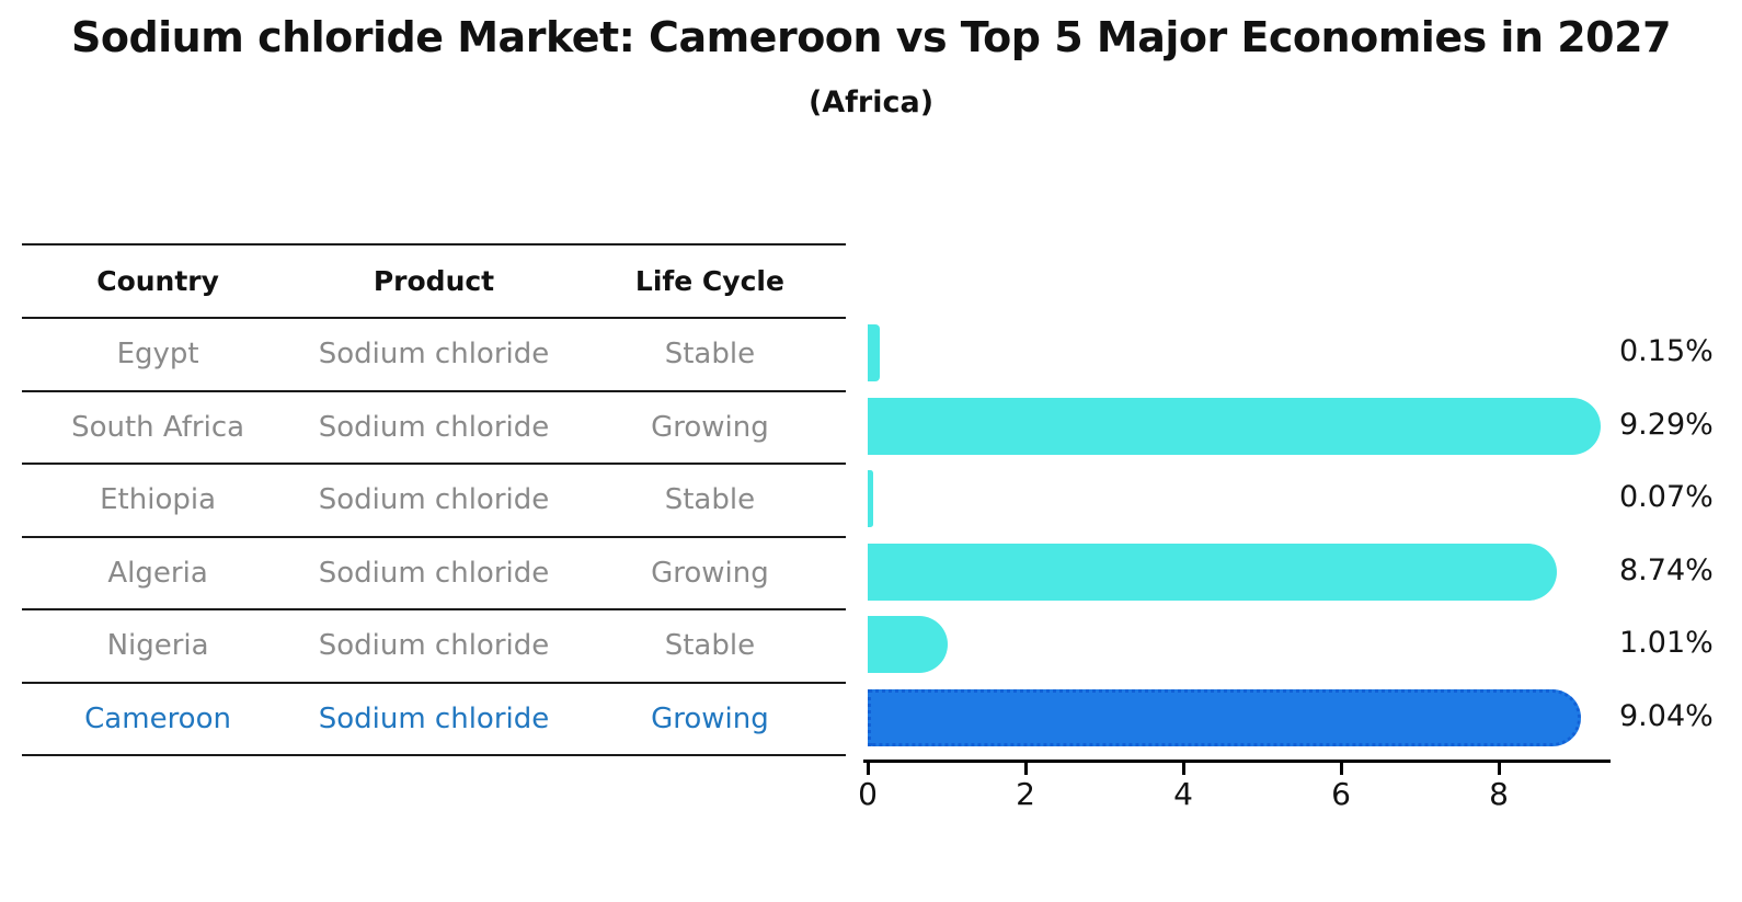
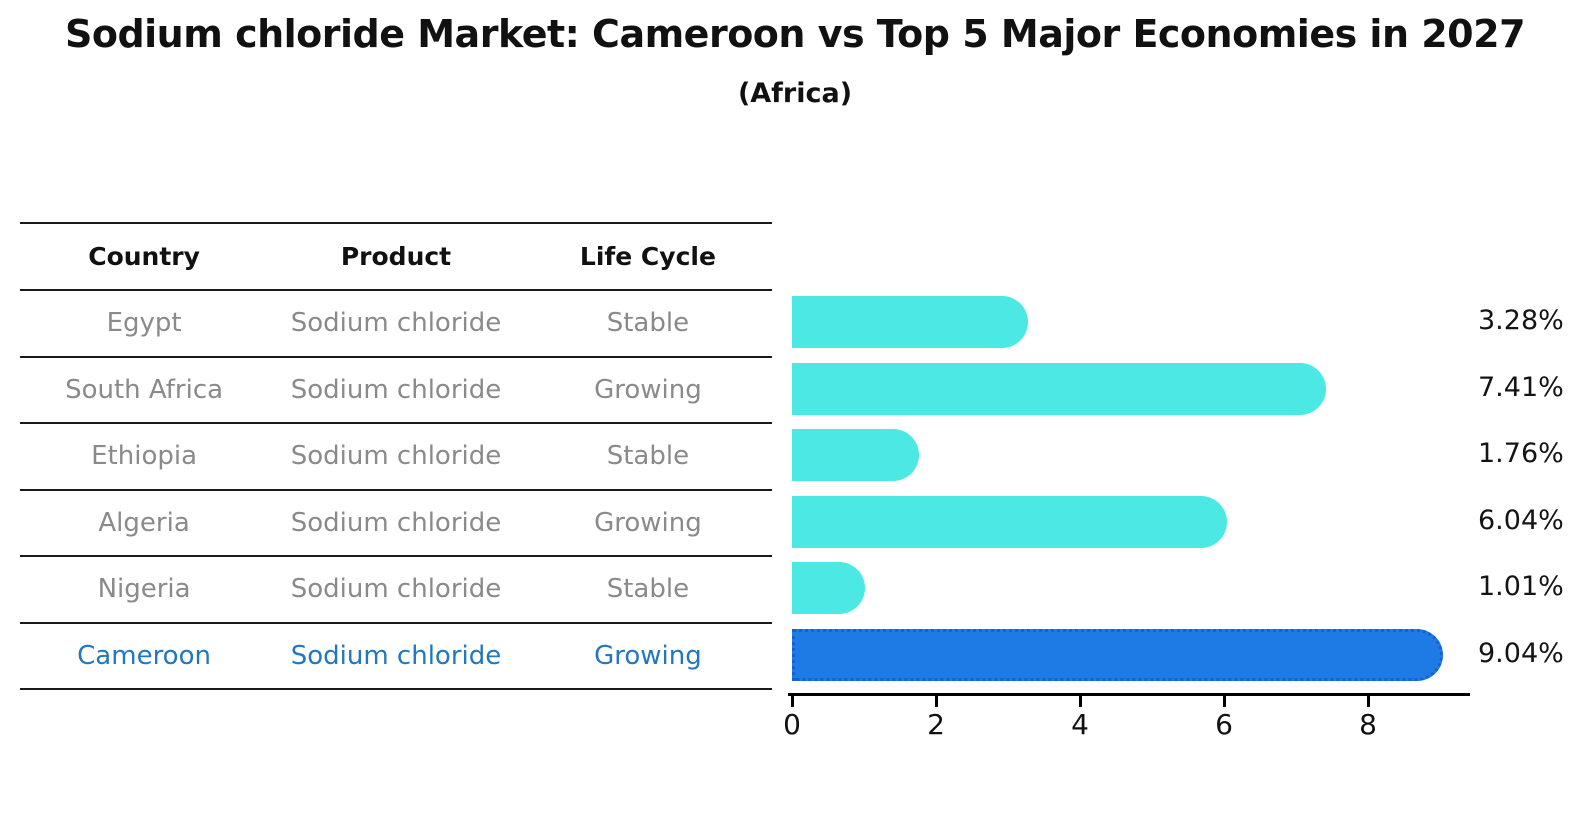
Egypt: 0.15% -> 3.28%
South Africa: 9.29% -> 7.41%
Ethiopia: 0.07% -> 1.76%
Algeria: 8.74% -> 6.04%
